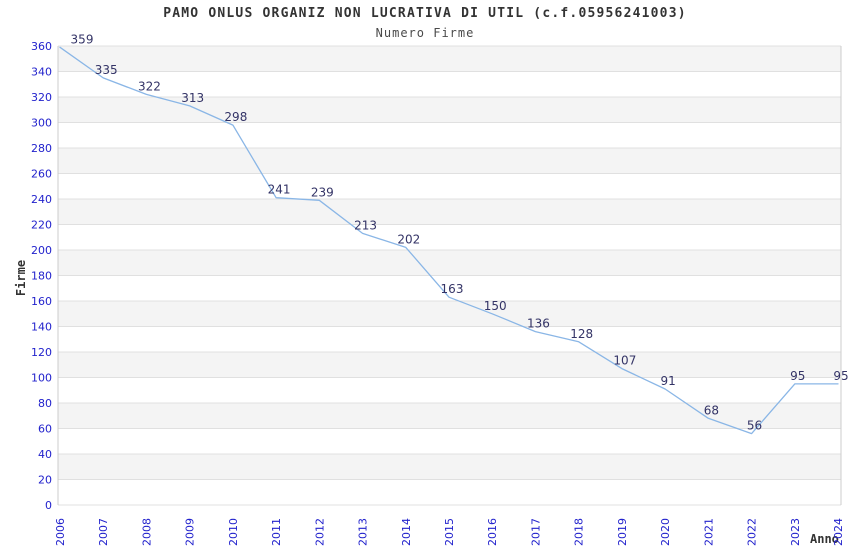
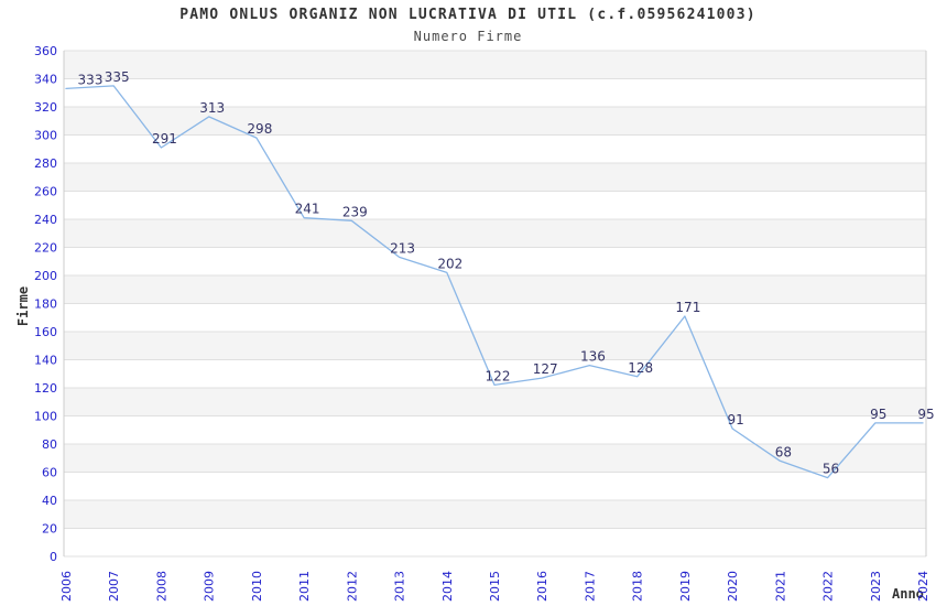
2006: 359 -> 333
2008: 322 -> 291
2015: 163 -> 122
2016: 150 -> 127
2019: 107 -> 171
